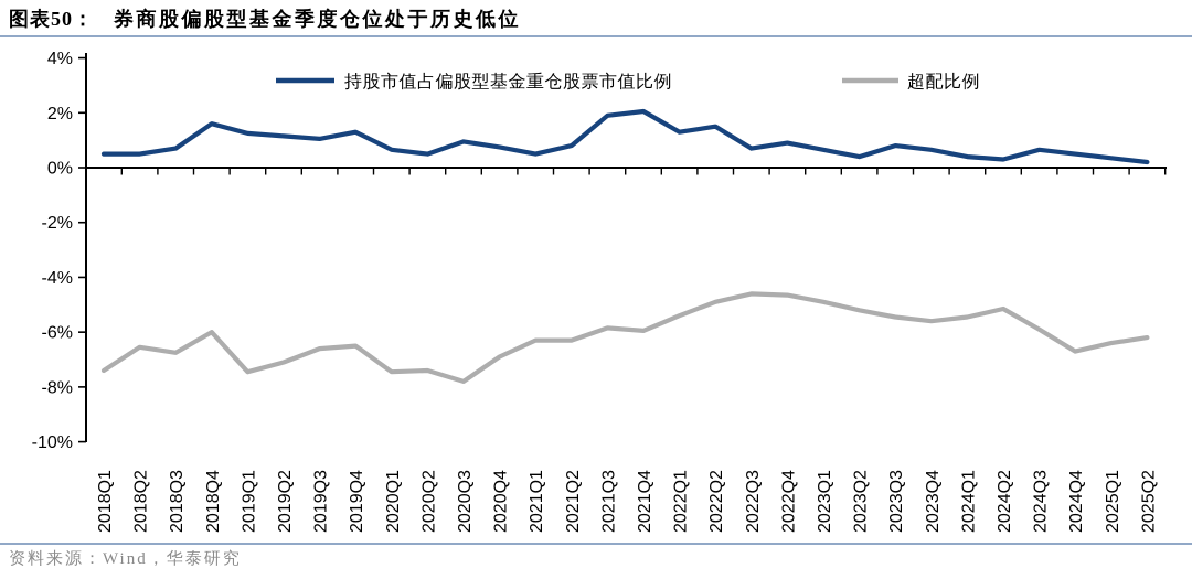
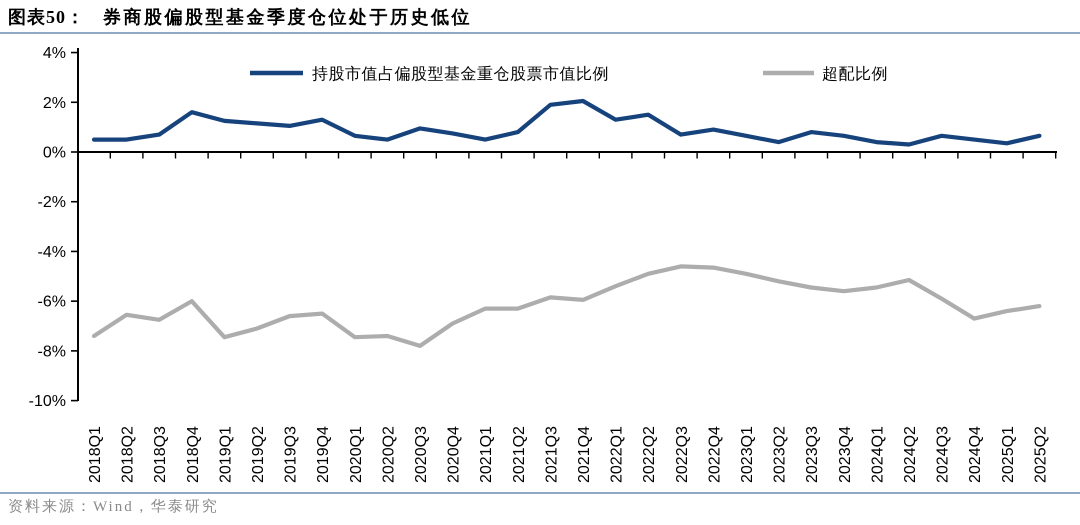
持股市值占偏股型基金重仓股票市值比例/2025Q2: 0.2% -> 0.7%
